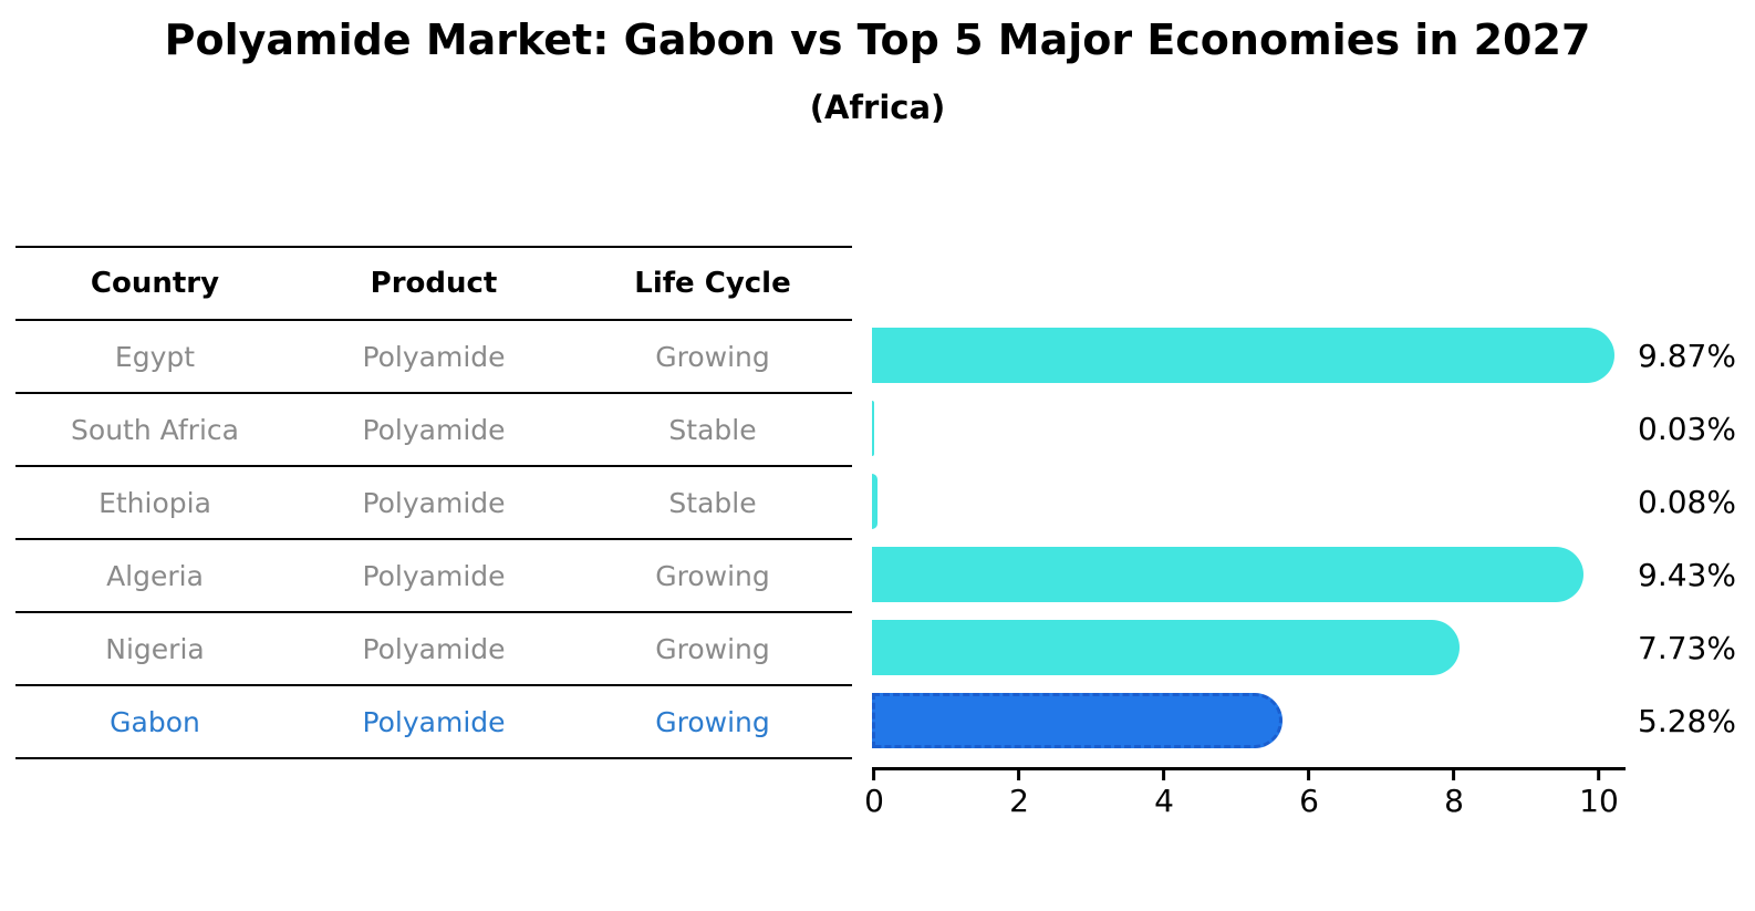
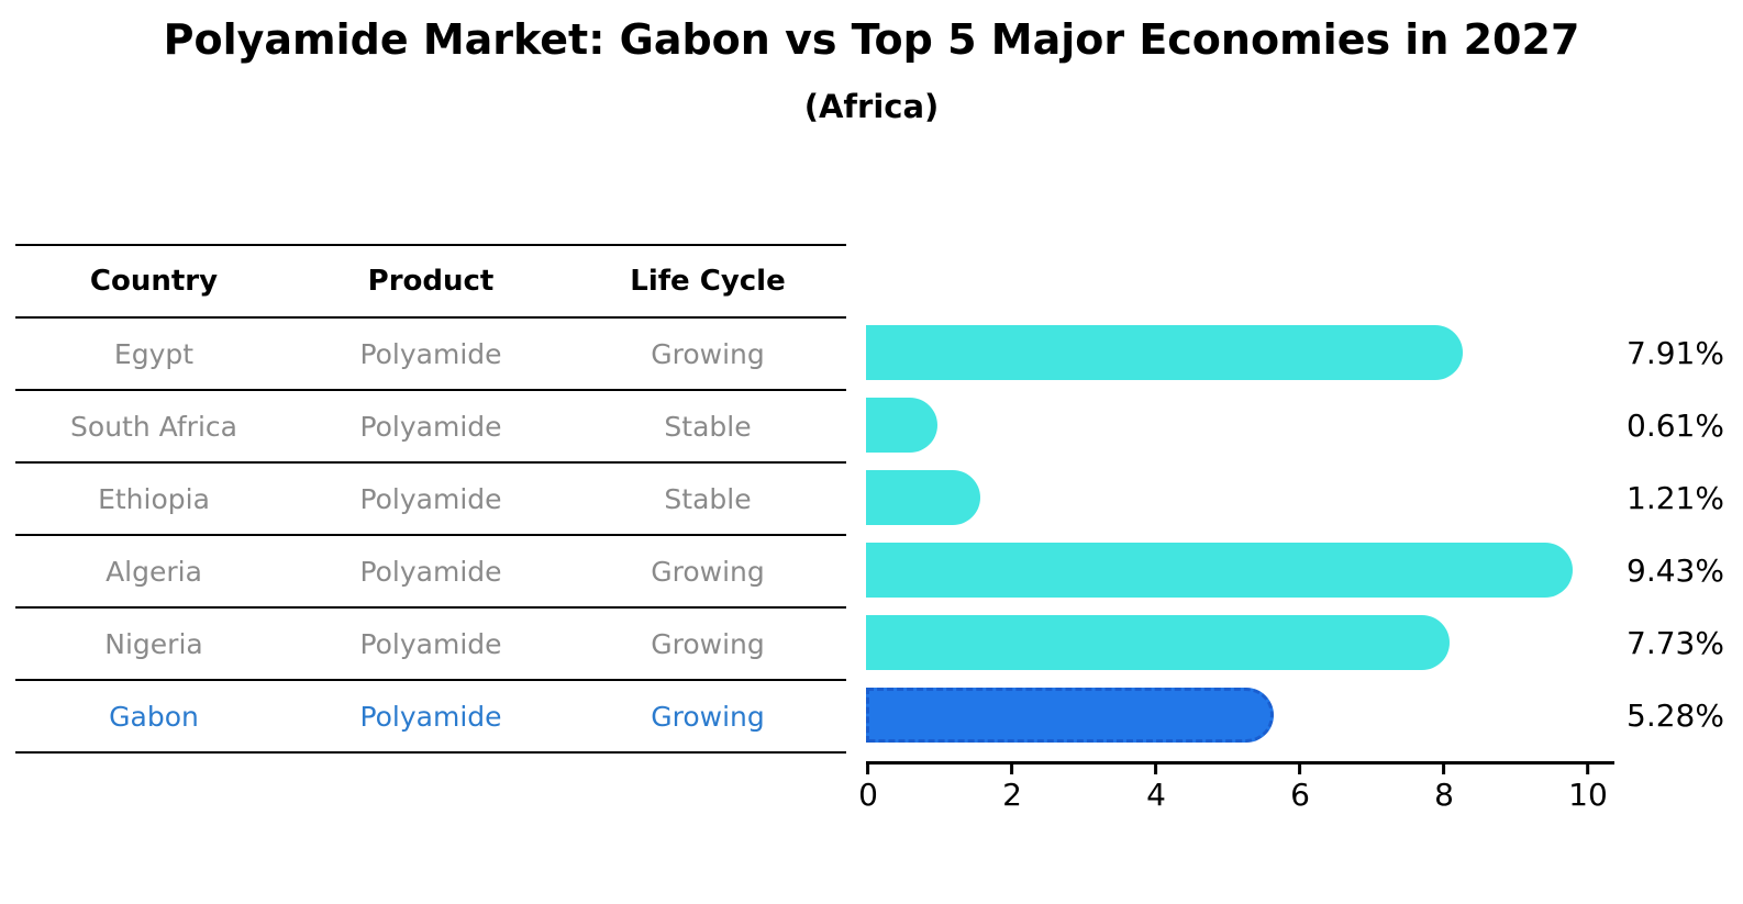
Egypt: 9.87% -> 7.91%
South Africa: 0.03% -> 0.61%
Ethiopia: 0.08% -> 1.21%
